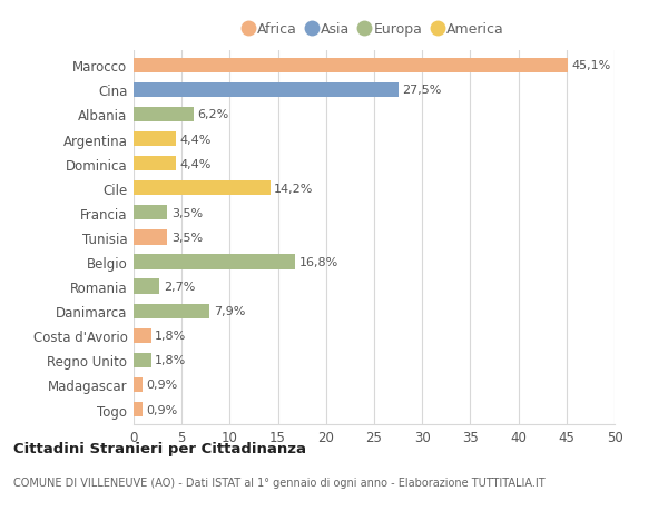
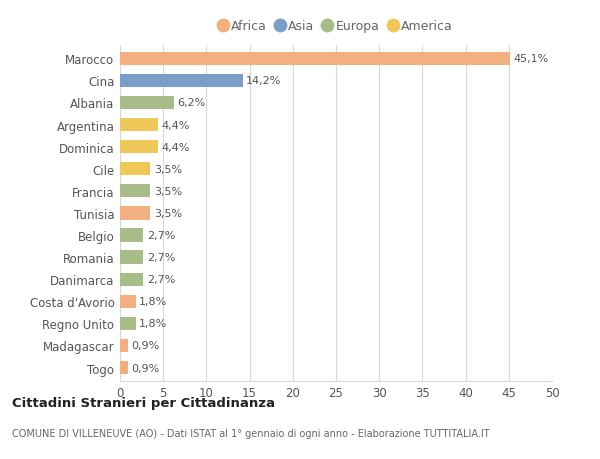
Cina: 27,5% -> 14,2%
Cile: 14,2% -> 3,5%
Belgio: 16,8% -> 2,7%
Danimarca: 7,9% -> 2,7%
